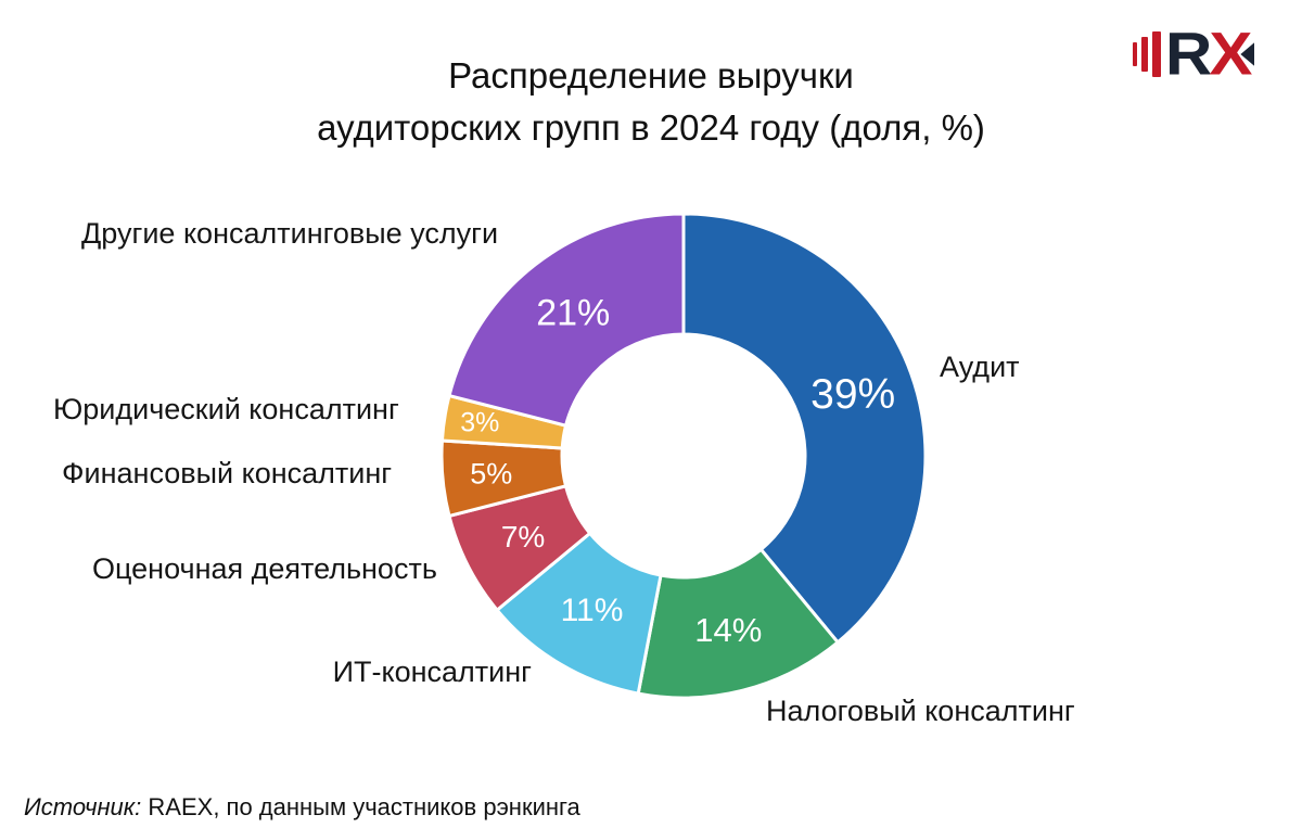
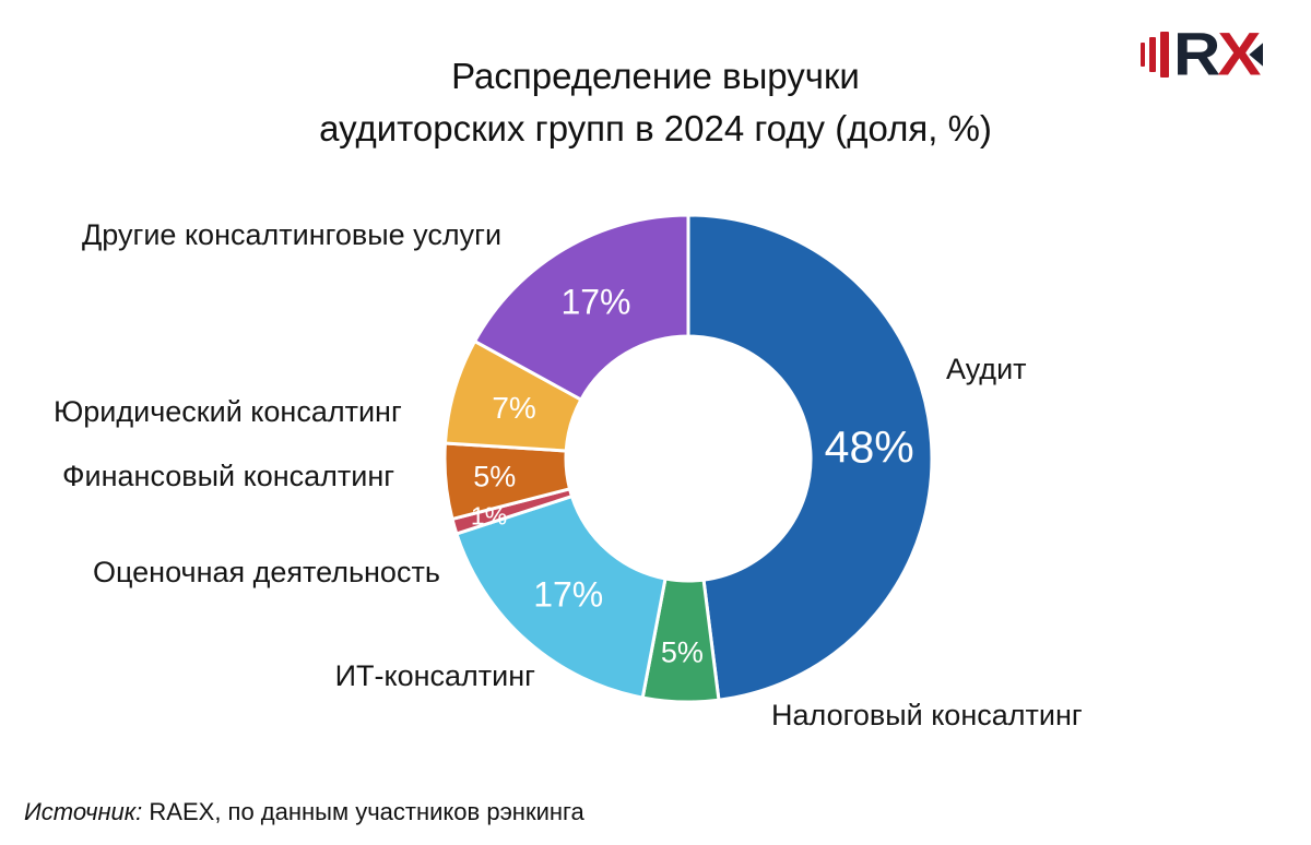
Аудит: 39% -> 48%
Налоговый консалтинг: 14% -> 5%
ИТ-консалтинг: 11% -> 17%
Оценочная деятельность: 7% -> 1%
Юридический консалтинг: 3% -> 7%
Другие консалтинговые услуги: 21% -> 17%
